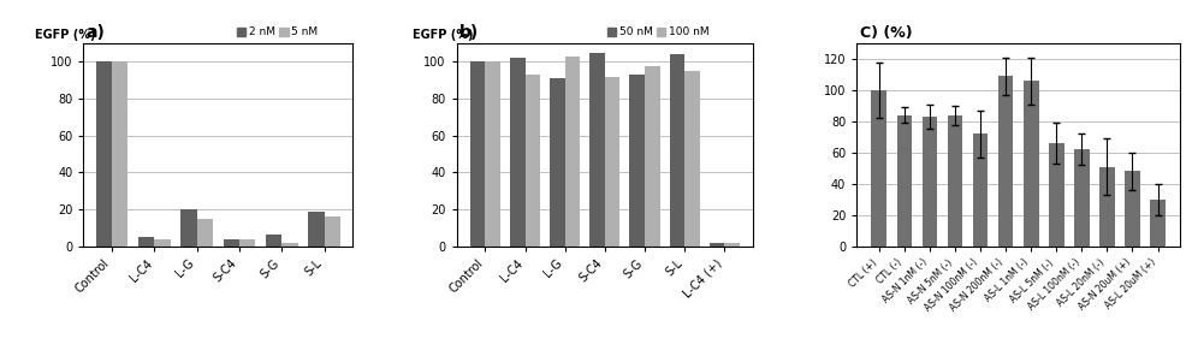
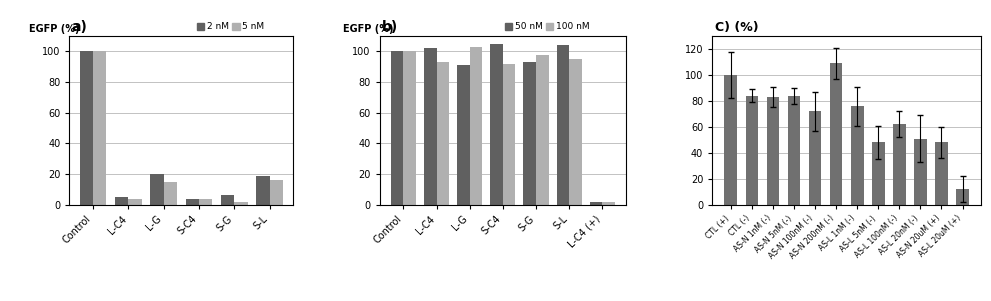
AS-L 1nM (-): 106 -> 76
AS-L 5nM (-): 66 -> 48
AS-L 20uM (+): 30 -> 12
